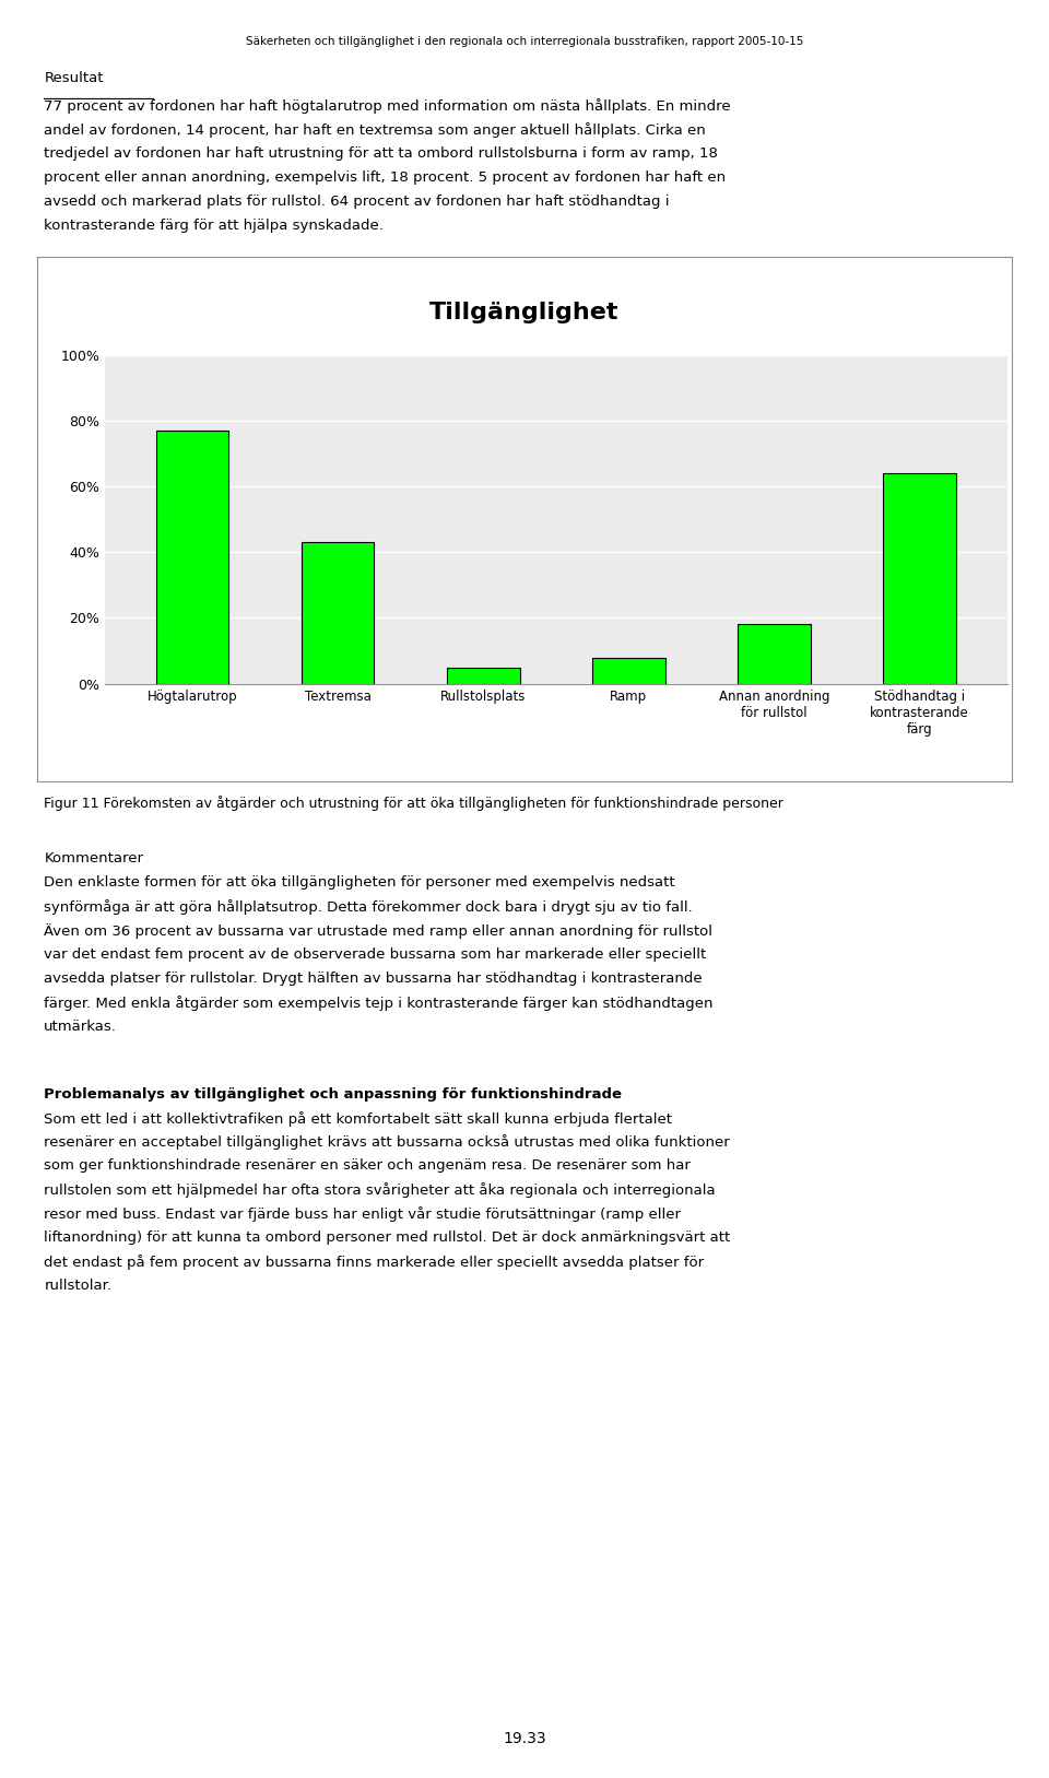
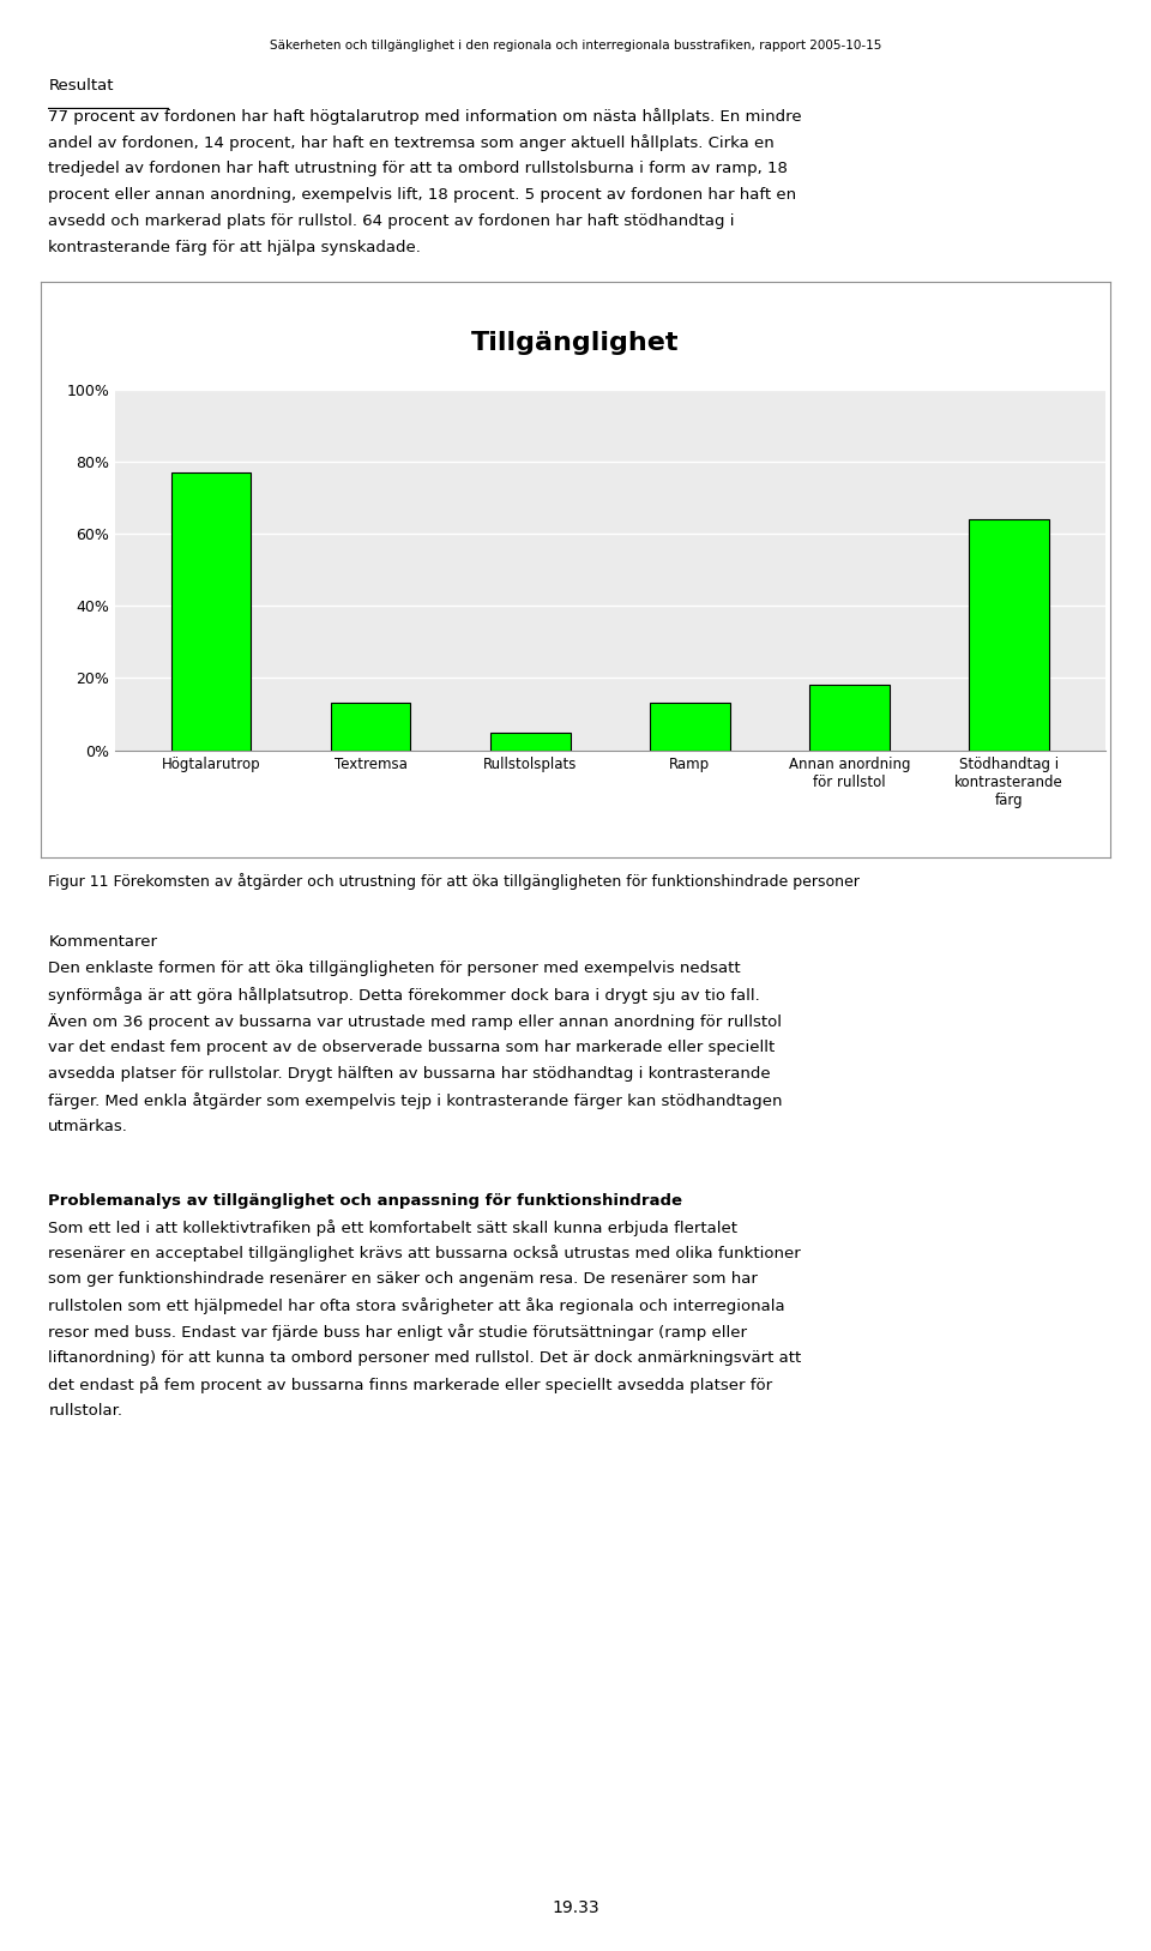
Textremsa: 43% -> 13%
Ramp: 8% -> 13%
